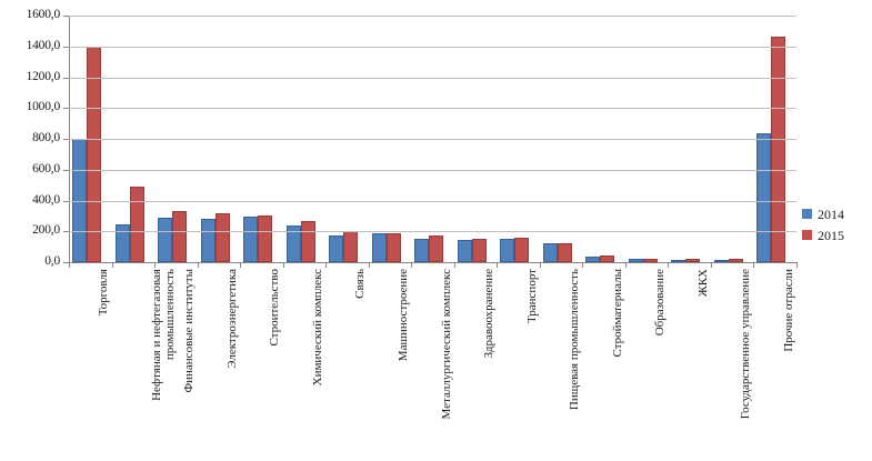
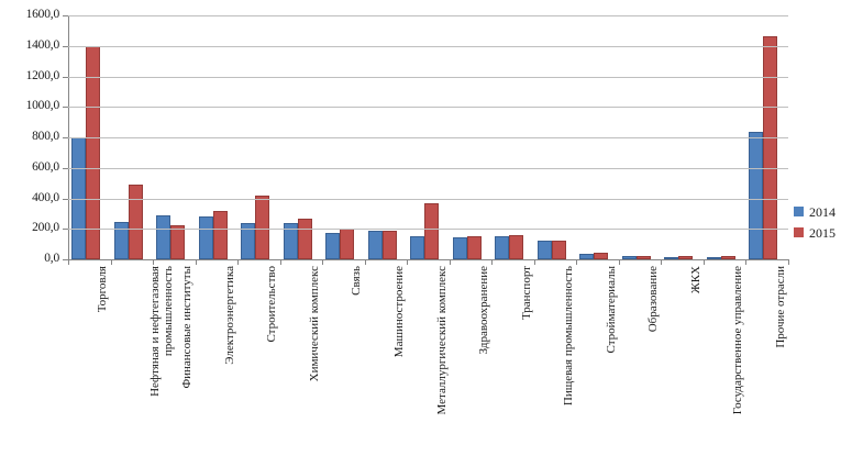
2015/Финансовые институты: 330 -> 220
2014/Строительство: 300 -> 240
2015/Строительство: 300 -> 420
2015/Металлургический комплекс: 180 -> 370
